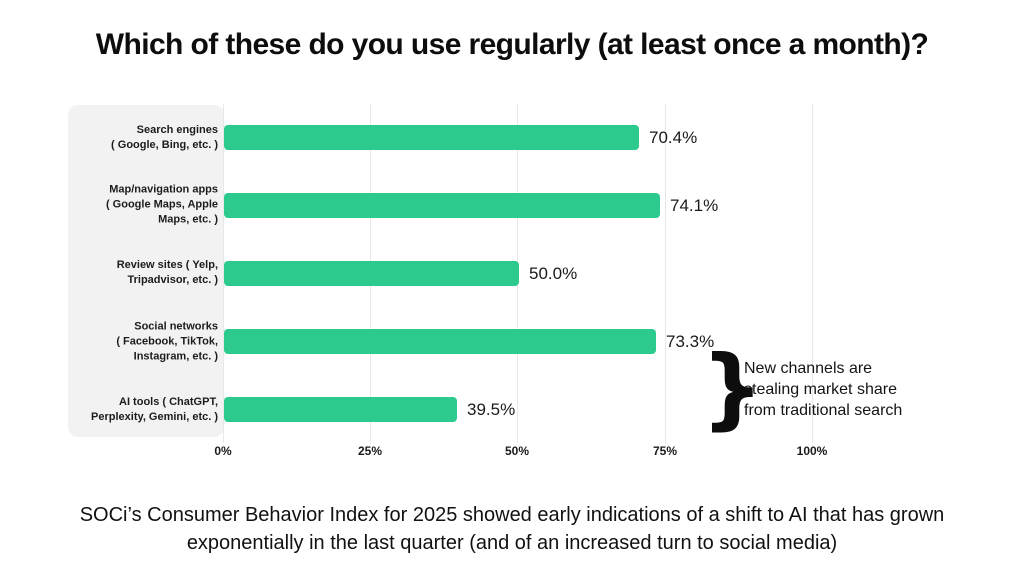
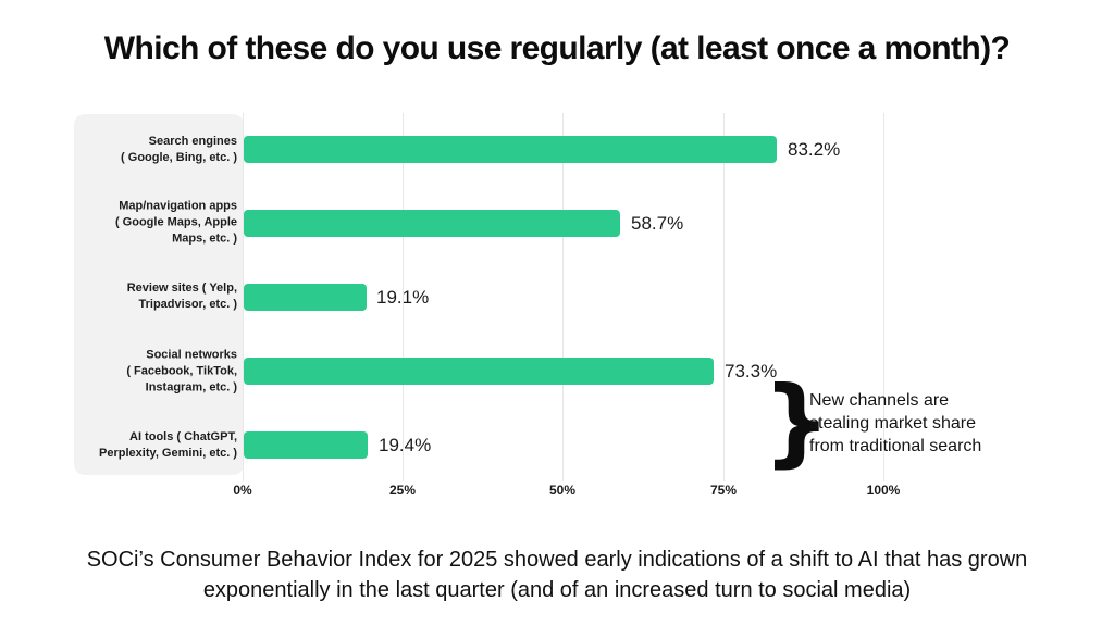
Search engines (Google, Bing, etc.): 70.4% -> 83.2%
Map/navigation apps (Google Maps, Apple Maps, etc.): 74.1% -> 58.7%
Review sites (Yelp, Tripadvisor, etc.): 50.0% -> 19.1%
AI tools (ChatGPT, Perplexity, Gemini, etc.): 39.5% -> 19.4%
